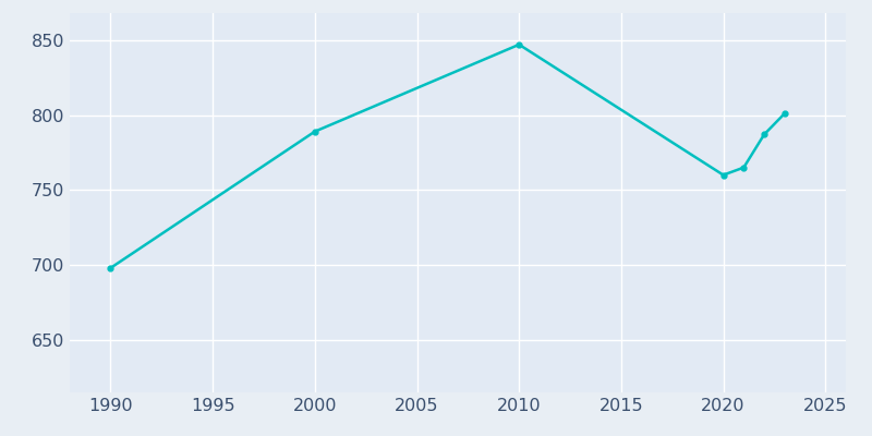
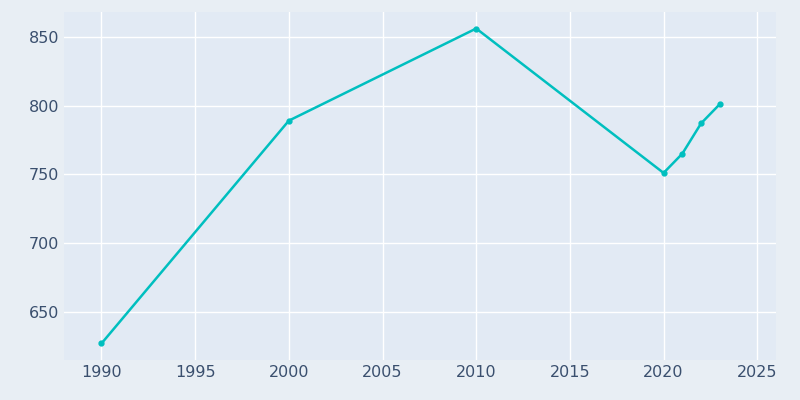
1990: 698 -> 627
2010: 847 -> 856
2020: 760 -> 751
